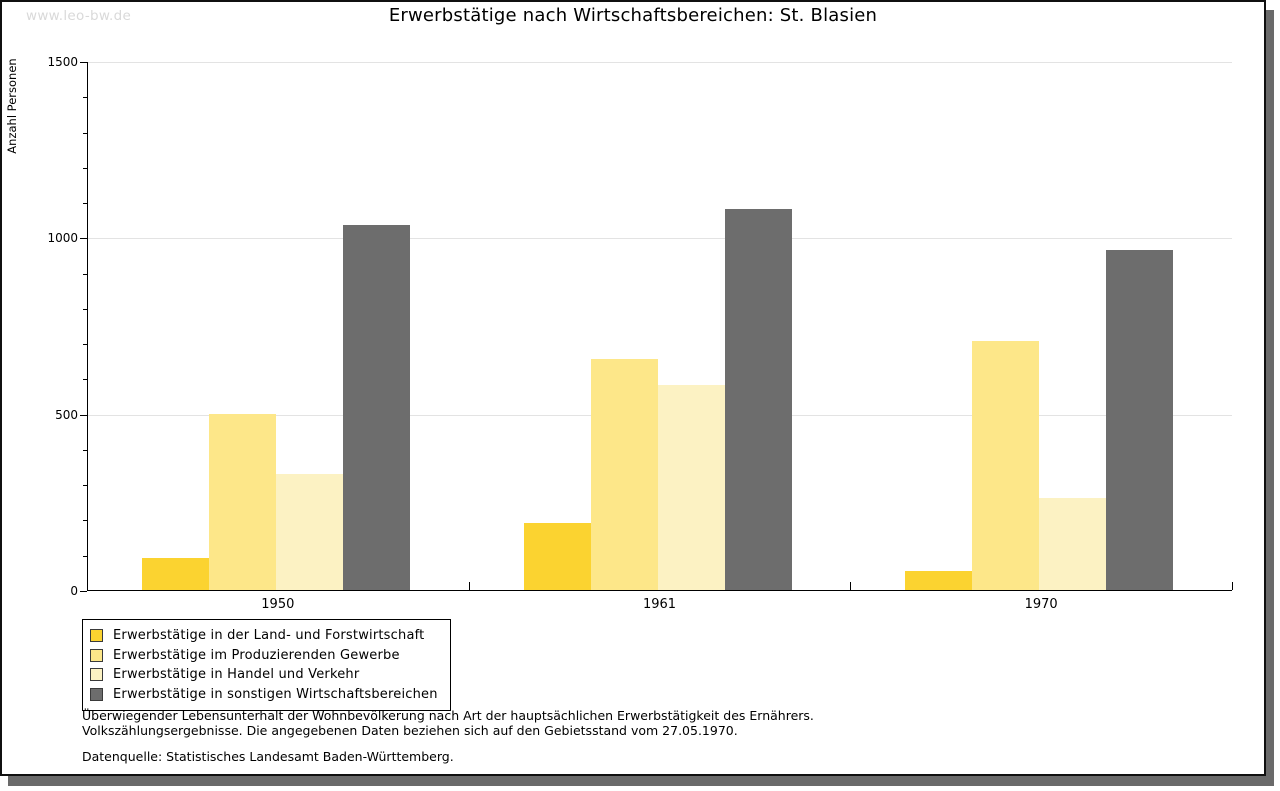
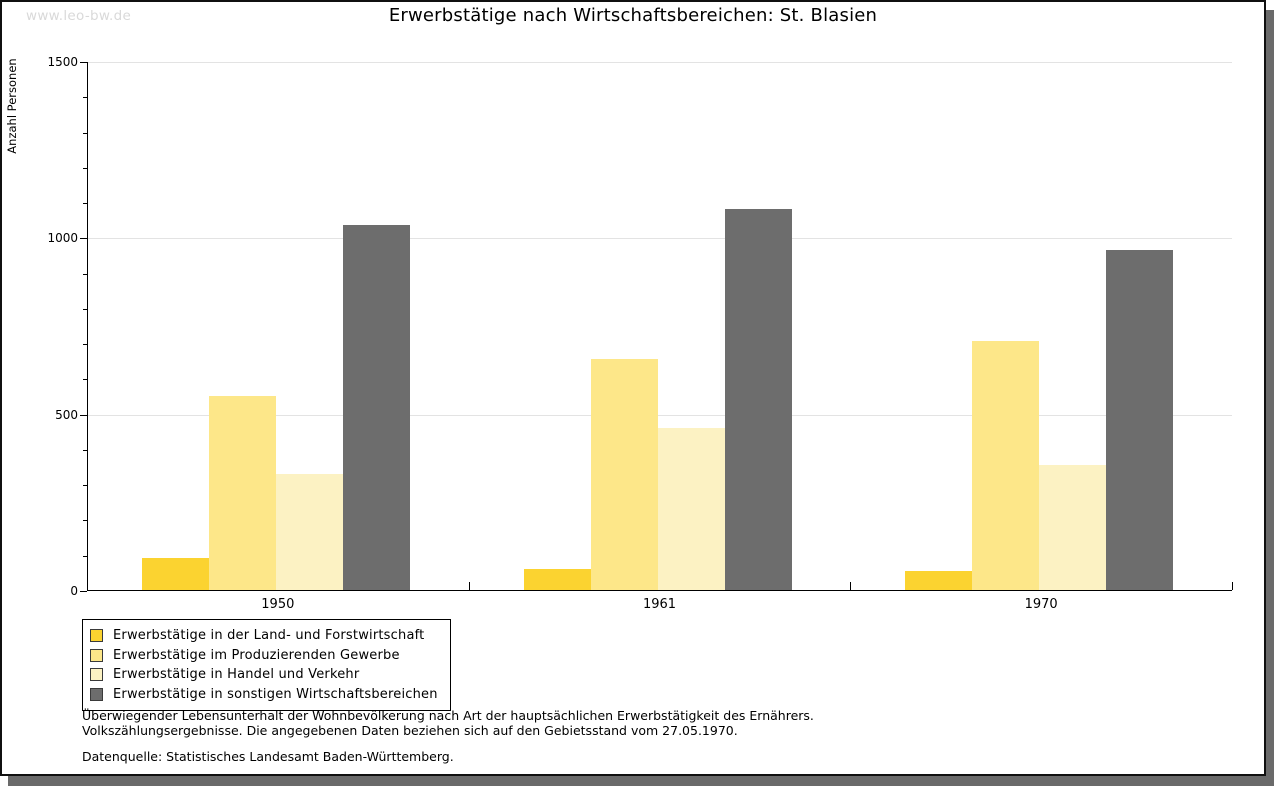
Erwerbstätige im Produzierenden Gewerbe/1950: 500 -> 550
Erwerbstätige in der Land- und Forstwirtschaft/1961: 190 -> 60
Erwerbstätige in Handel und Verkehr/1961: 580 -> 460
Erwerbstätige in Handel und Verkehr/1970: 260 -> 360
